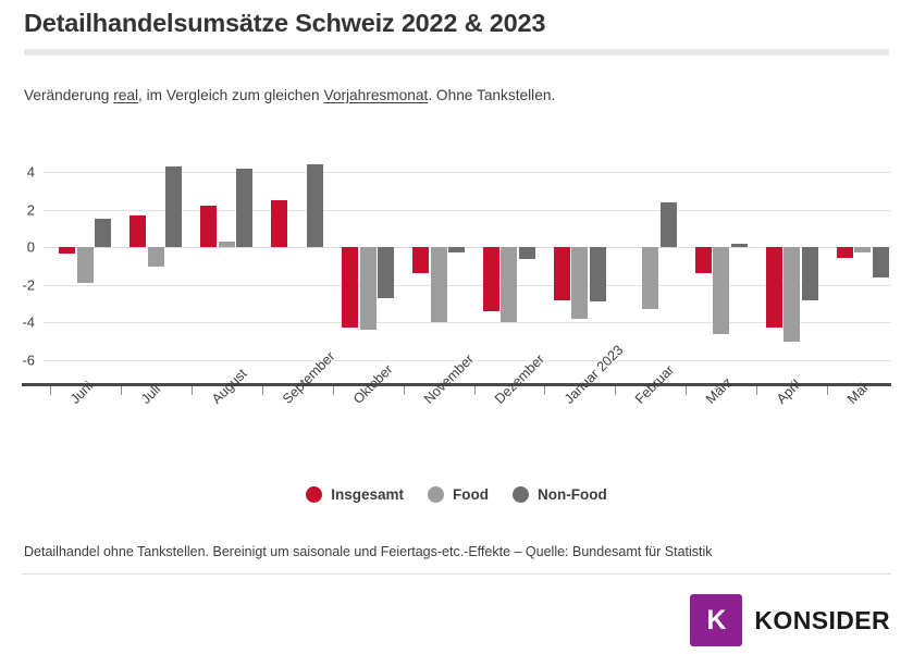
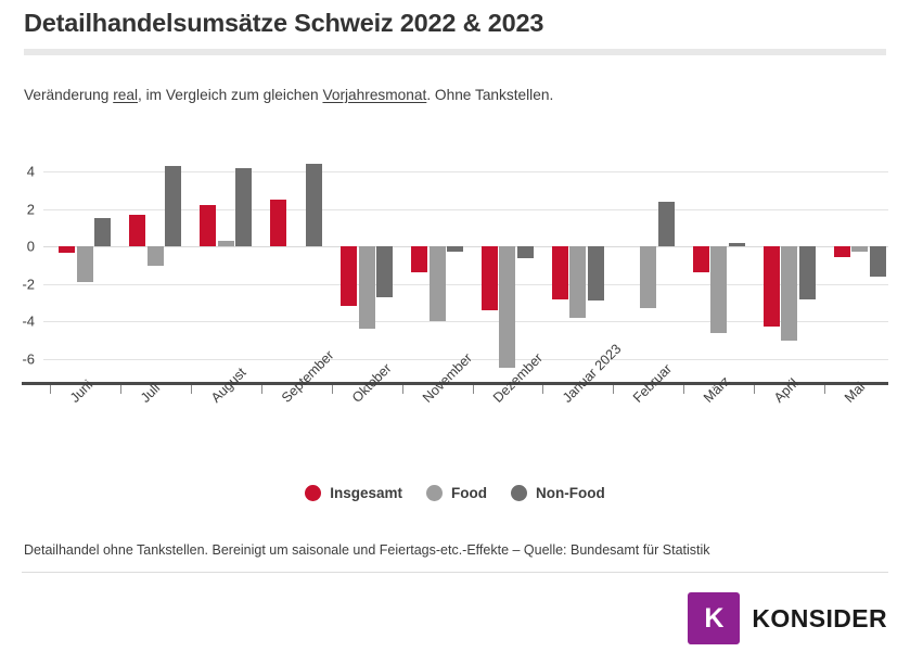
Insgesamt/Oktober: -4.3 -> -3.2
Food/Dezember: -4.0 -> -6.5
